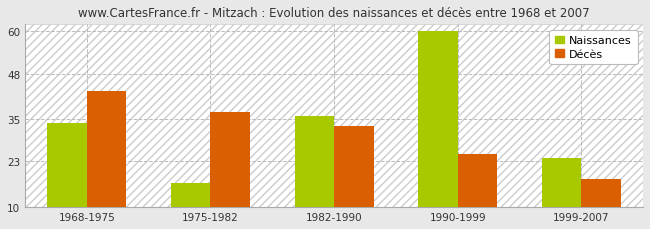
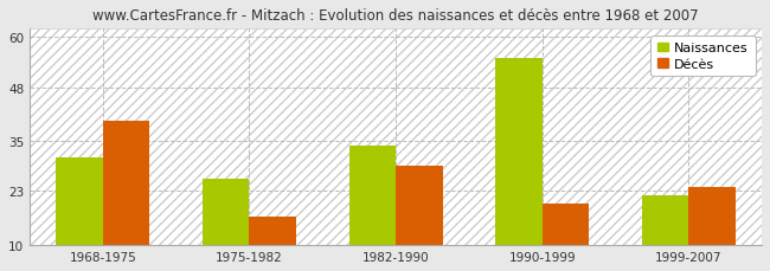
Naissances/1968-1975: 34 -> 31
Décès/1968-1975: 43 -> 40
Naissances/1975-1982: 17 -> 26
Décès/1975-1982: 37 -> 17
Naissances/1982-1990: 36 -> 34
Décès/1982-1990: 33 -> 29
Naissances/1990-1999: 60 -> 55
Décès/1990-1999: 25 -> 20
Naissances/1999-2007: 24 -> 22
Décès/1999-2007: 18 -> 24
